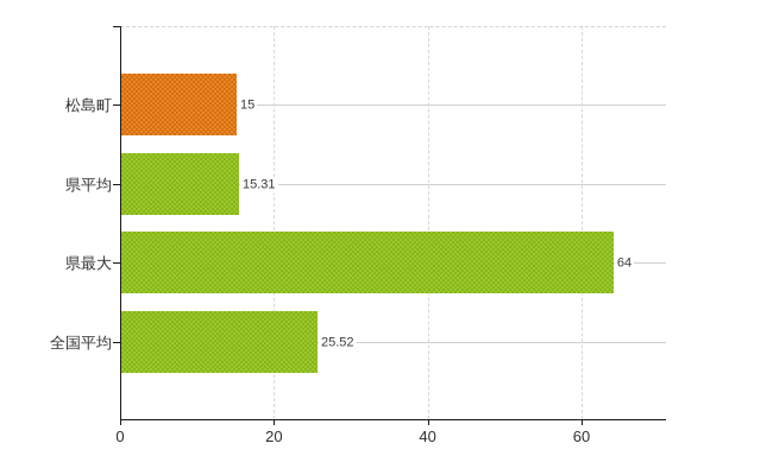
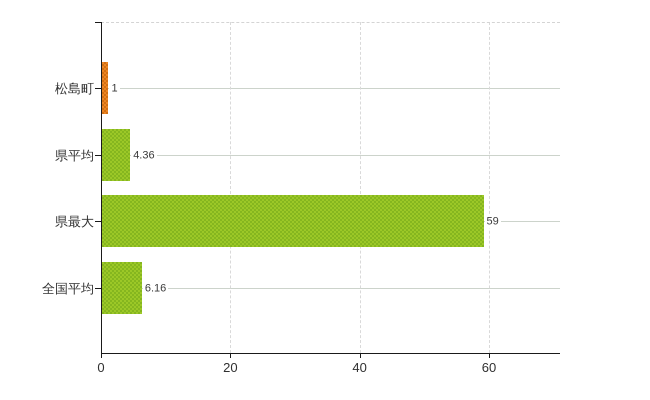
松島町: 15 -> 1
県平均: 15.31 -> 4.36
県最大: 64 -> 59
全国平均: 25.52 -> 6.16
